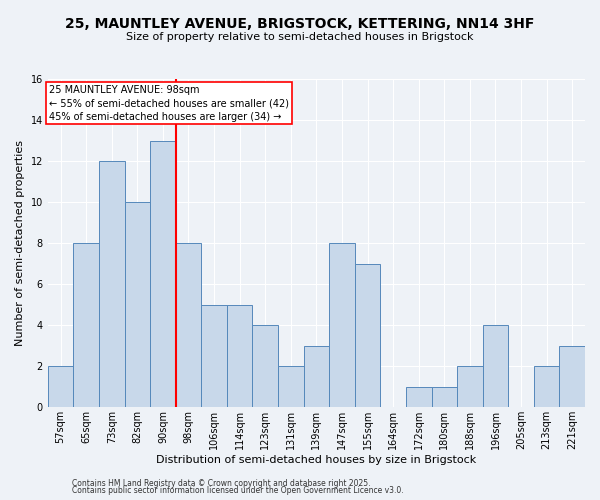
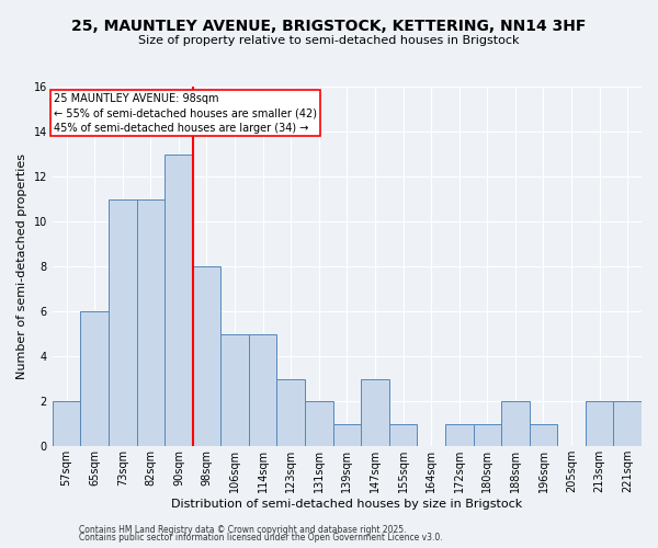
65sqm: 8 -> 6
73sqm: 12 -> 11
82sqm: 10 -> 11
123sqm: 4 -> 3
139sqm: 3 -> 1
147sqm: 8 -> 3
155sqm: 7 -> 1
196sqm: 4 -> 1
221sqm: 3 -> 2
